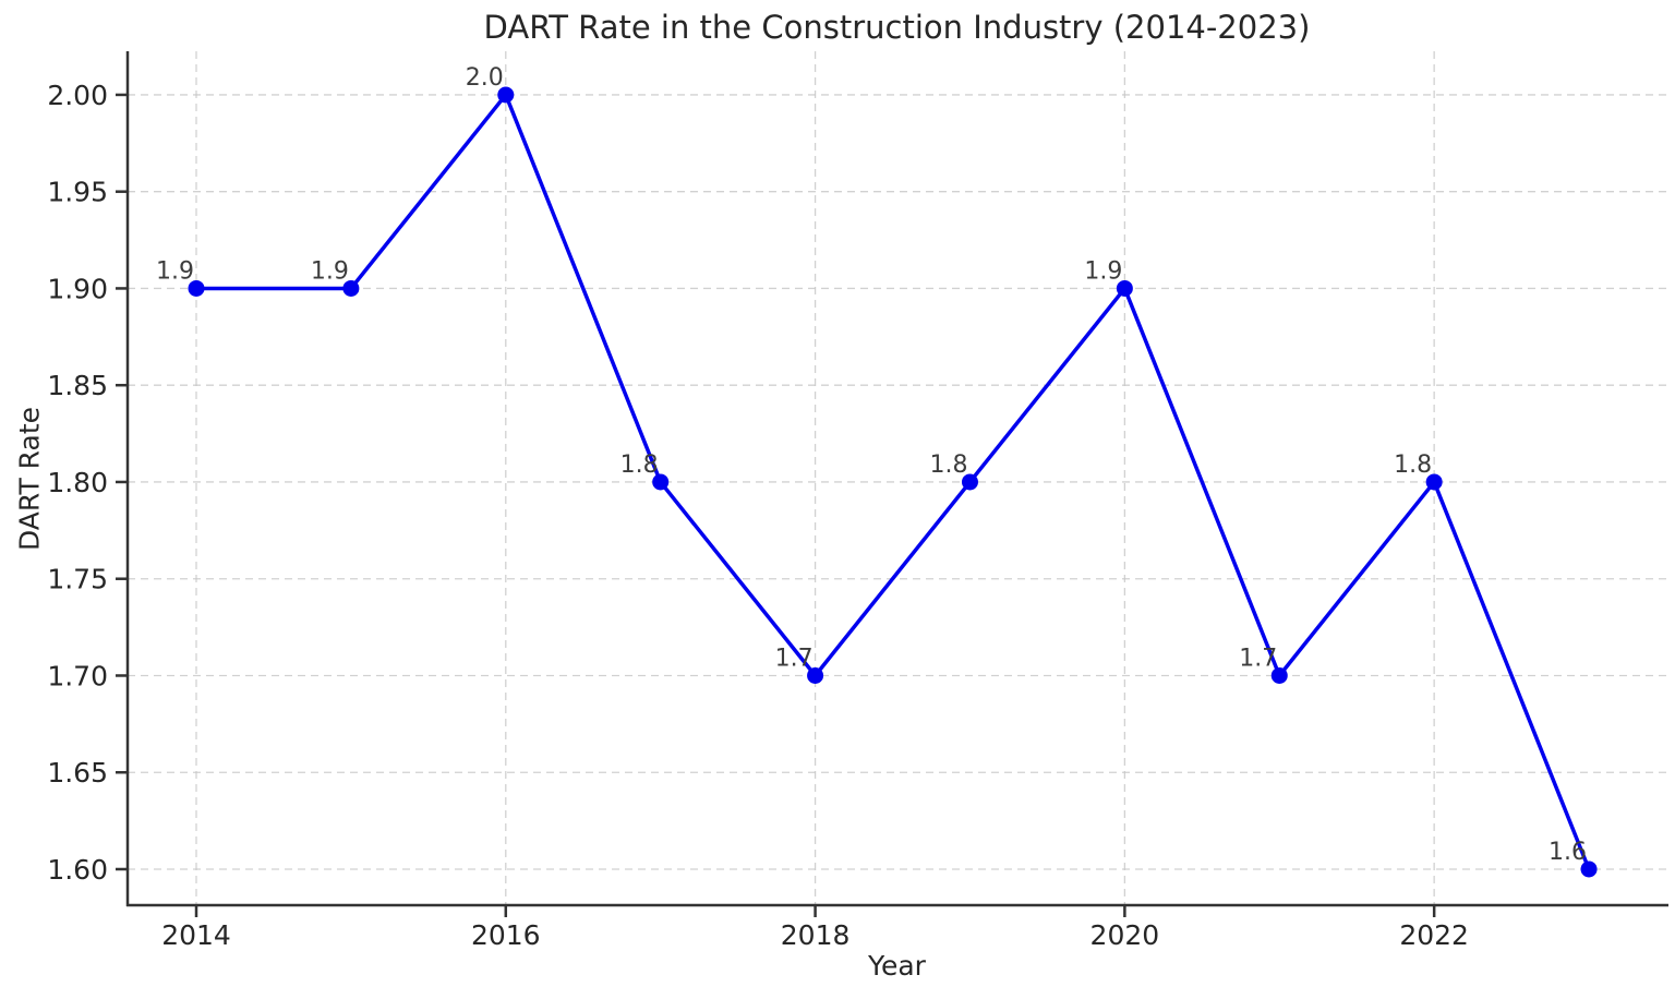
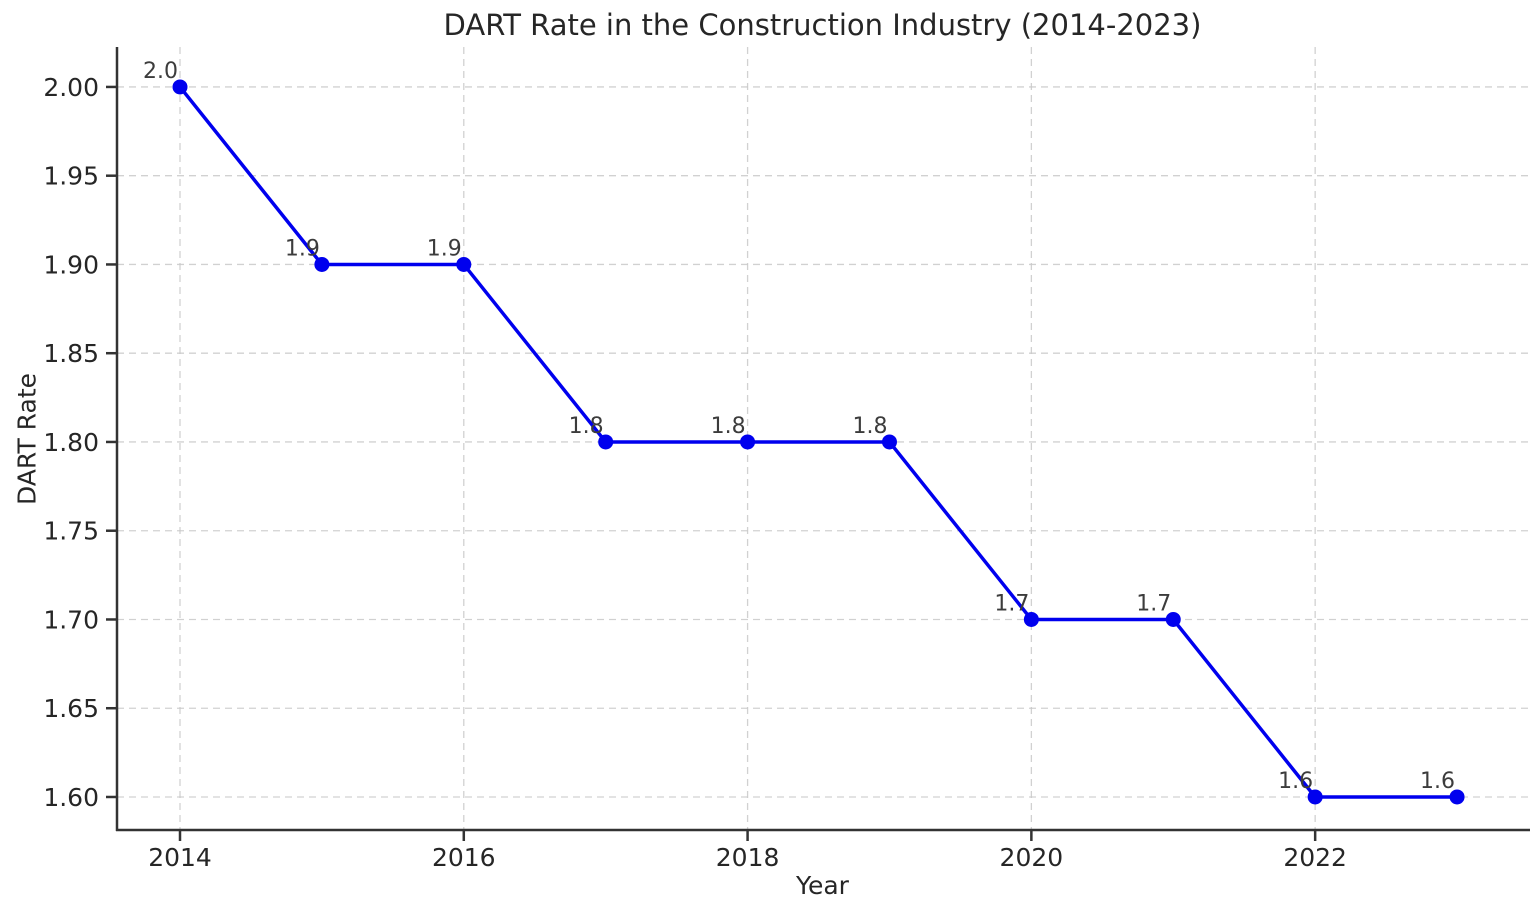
2014: 1.9 -> 2.0
2016: 2.0 -> 1.9
2018: 1.7 -> 1.8
2020: 1.9 -> 1.7
2022: 1.8 -> 1.6
